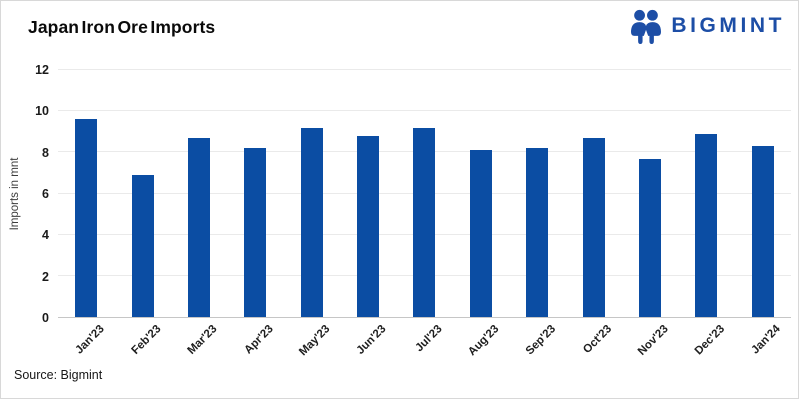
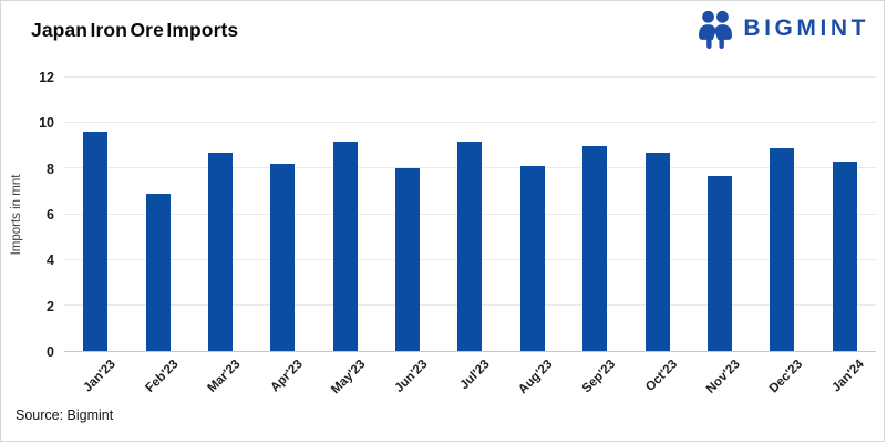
Jun'23: 8.8 -> 8.0
Sep'23: 8.2 -> 9.0
